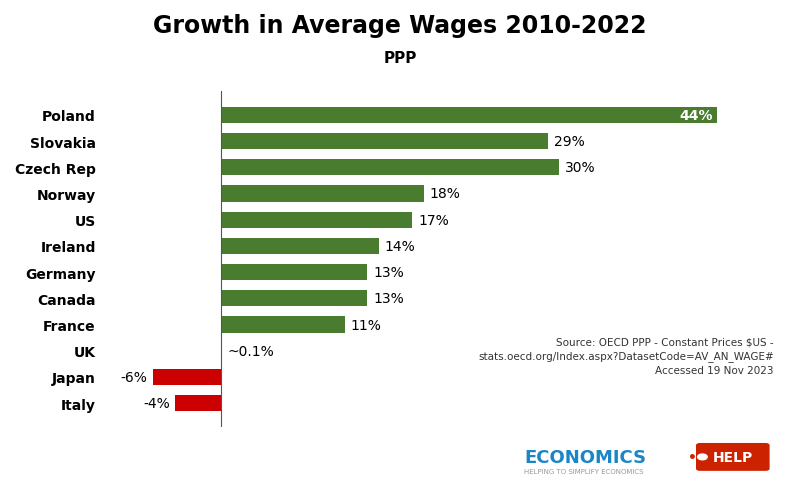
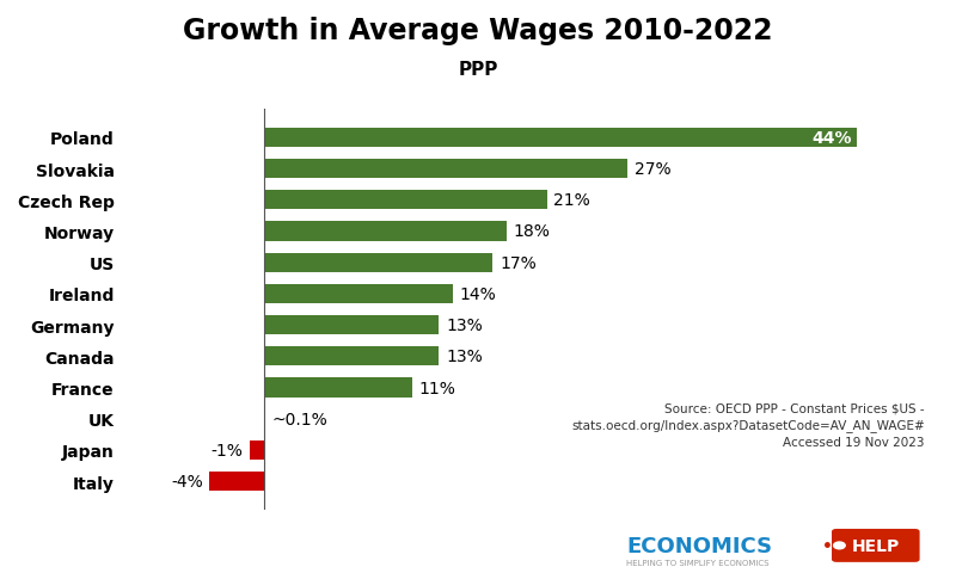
Slovakia: 29% -> 27%
Czech Rep: 30% -> 21%
Japan: -6% -> -1%
